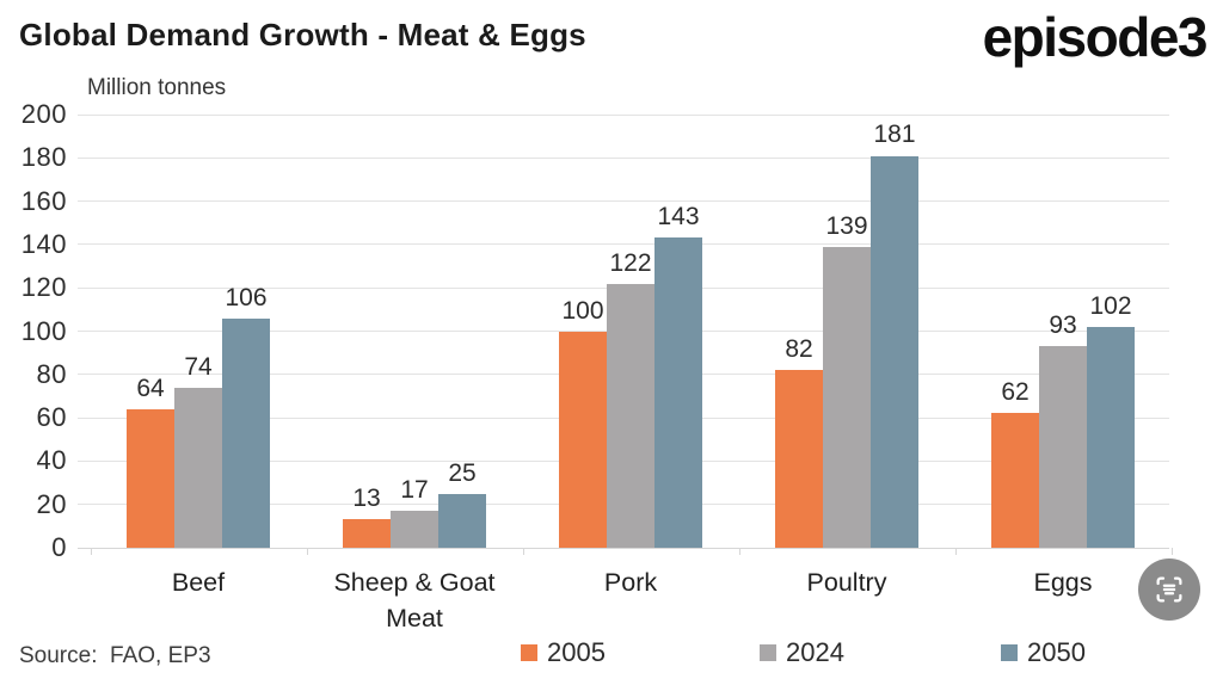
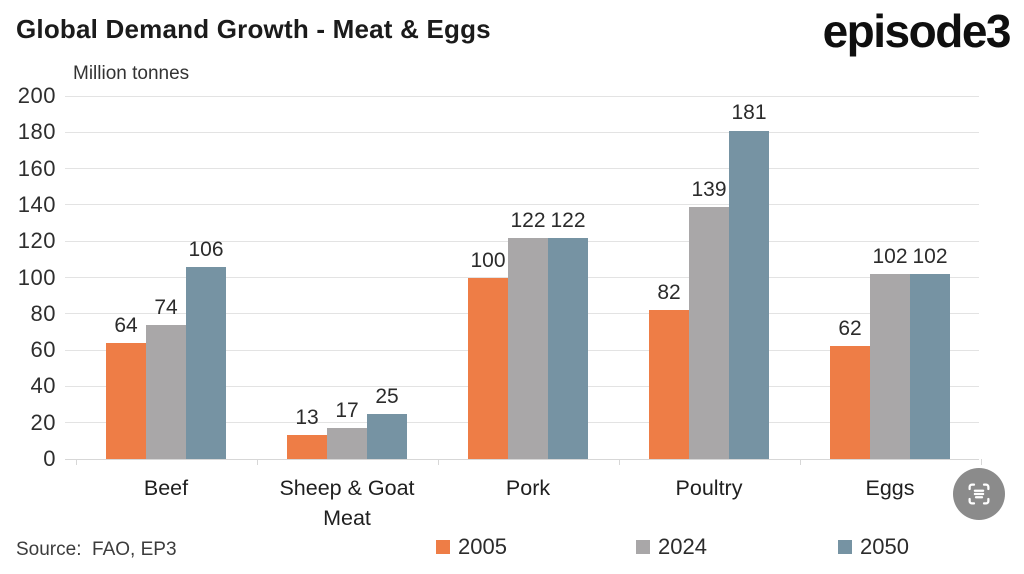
2050/Pork: 143 -> 122
2024/Eggs: 93 -> 102
